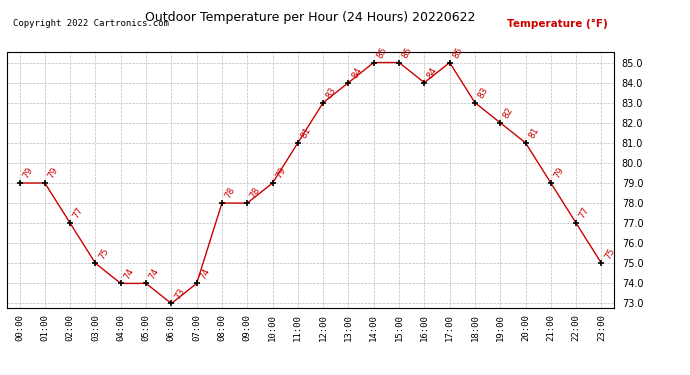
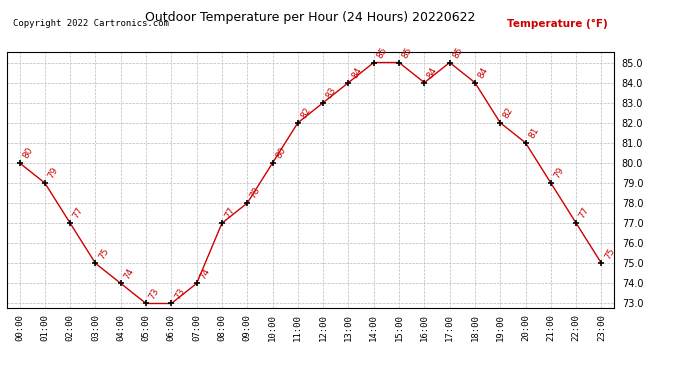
00:00: 79 -> 80
05:00: 74 -> 73
08:00: 78 -> 77
10:00: 79 -> 80
11:00: 81 -> 82
18:00: 83 -> 84
